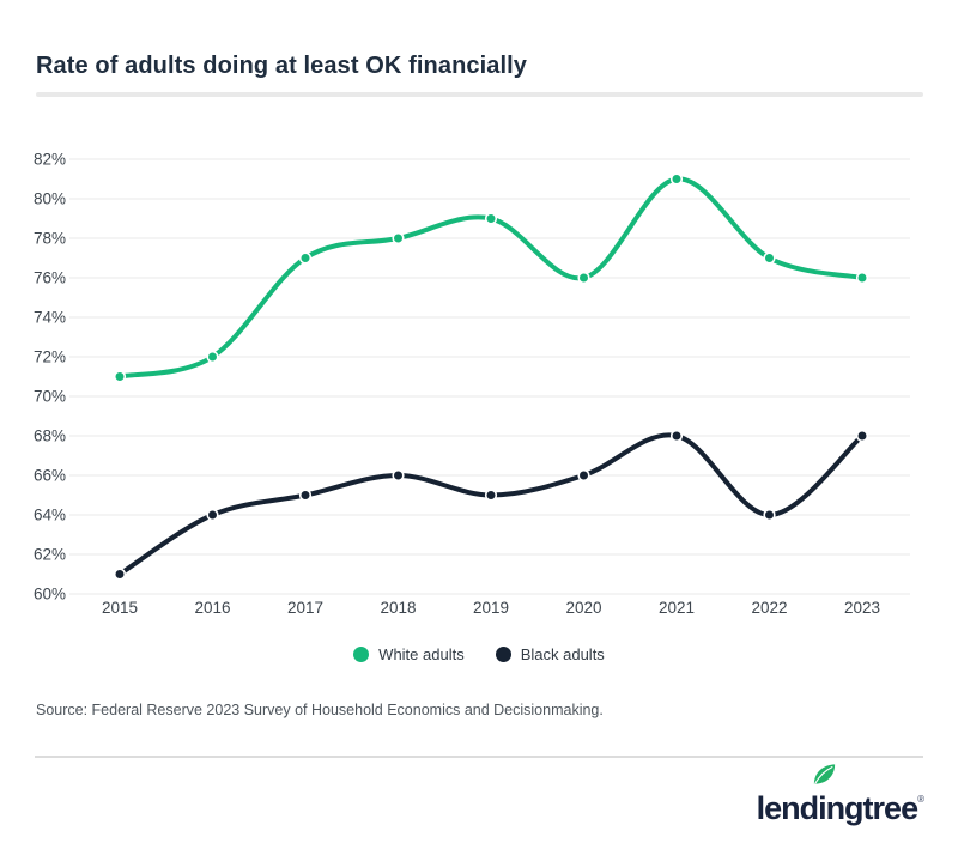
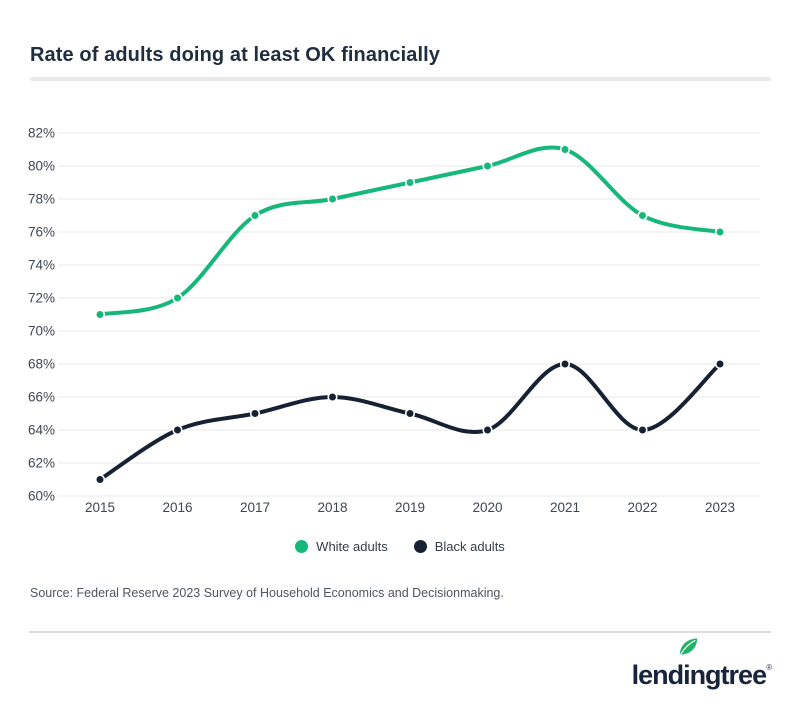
White adults/2020: 76% -> 80%
Black adults/2020: 66% -> 64%
